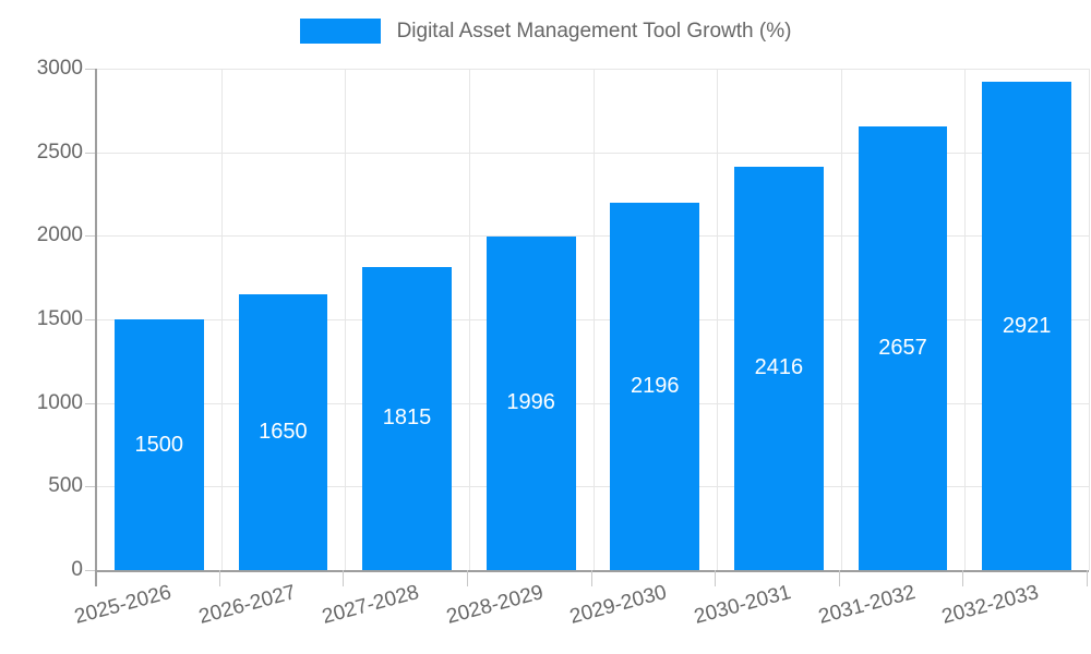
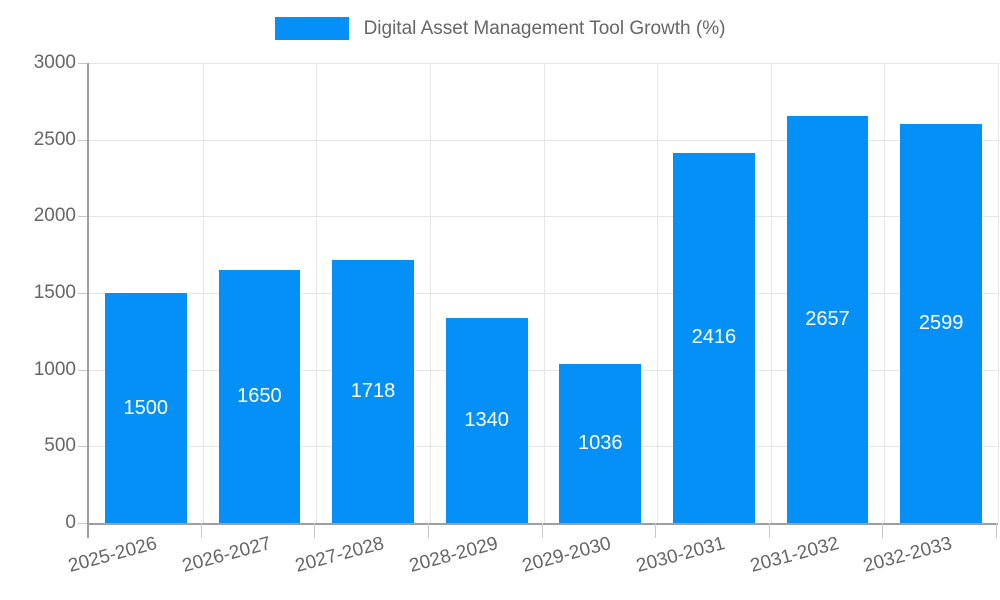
2027-2028: 1815 -> 1718
2028-2029: 1996 -> 1340
2029-2030: 2196 -> 1036
2032-2033: 2921 -> 2599
